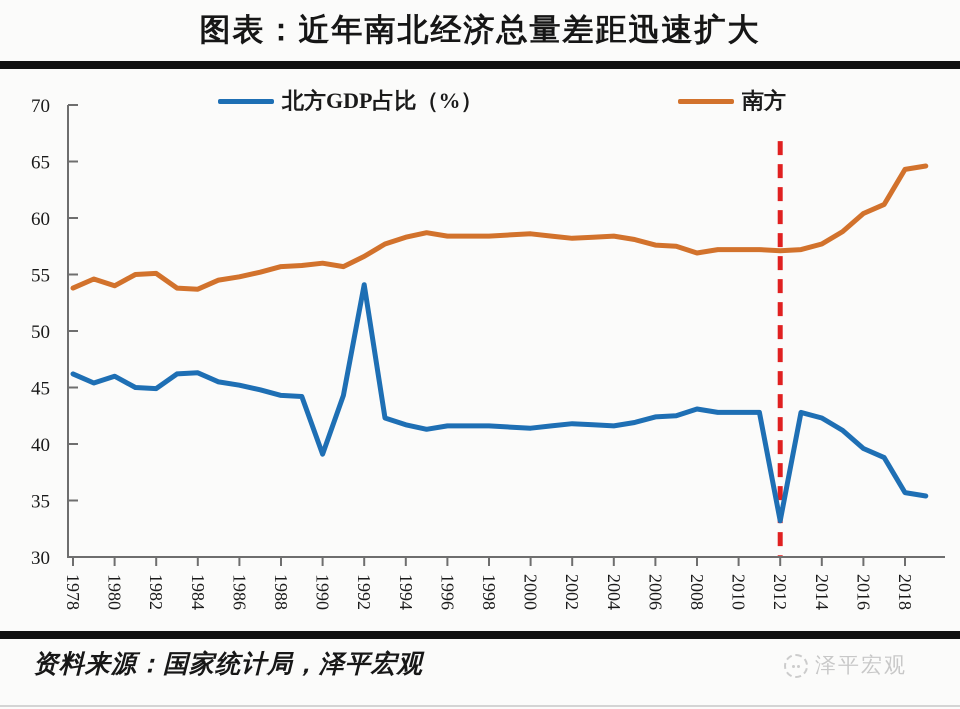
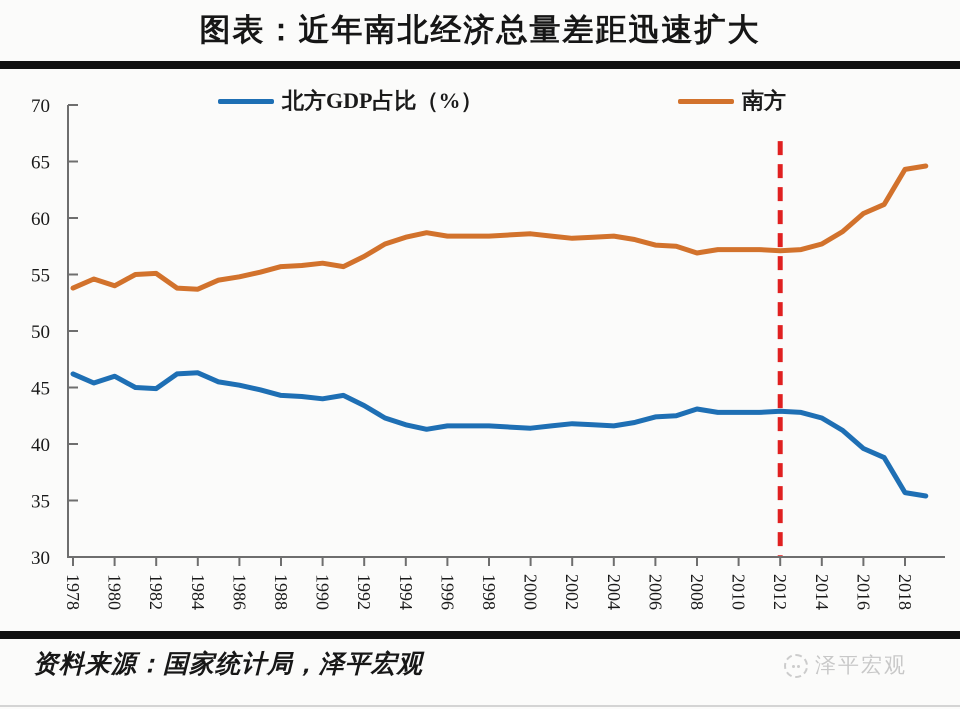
北方GDP占比（%）/1990: 39.1 -> 44.0
北方GDP占比（%）/1992: 54.1 -> 43.4
北方GDP占比（%）/2012: 33.2 -> 42.9
